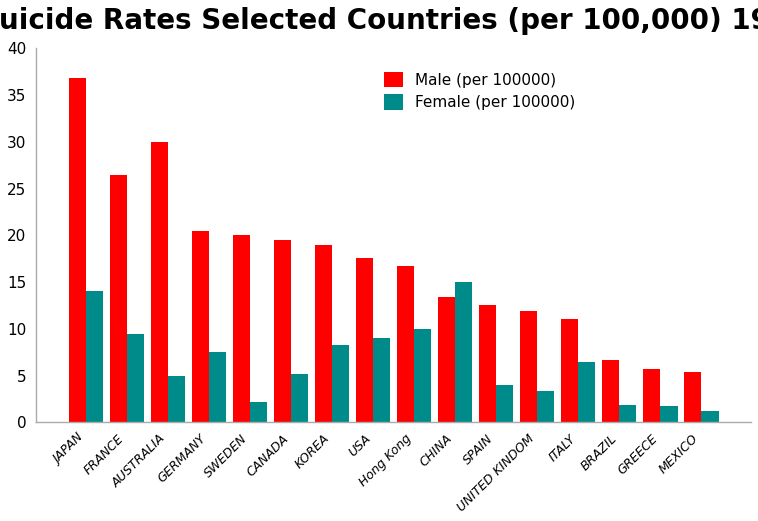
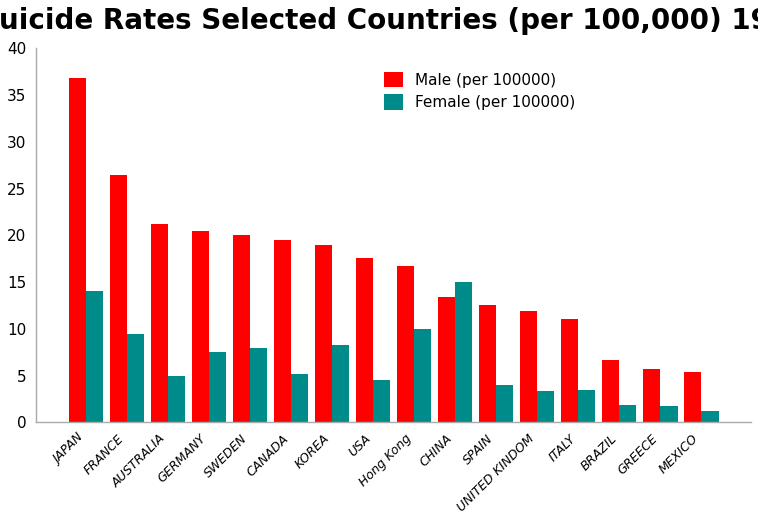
Male (per 100000)/AUSTRALIA: 30.0 -> 21.2
Female (per 100000)/SWEDEN: 2.2 -> 8.0
Female (per 100000)/USA: 9.0 -> 4.5
Female (per 100000)/ITALY: 6.4 -> 3.5
